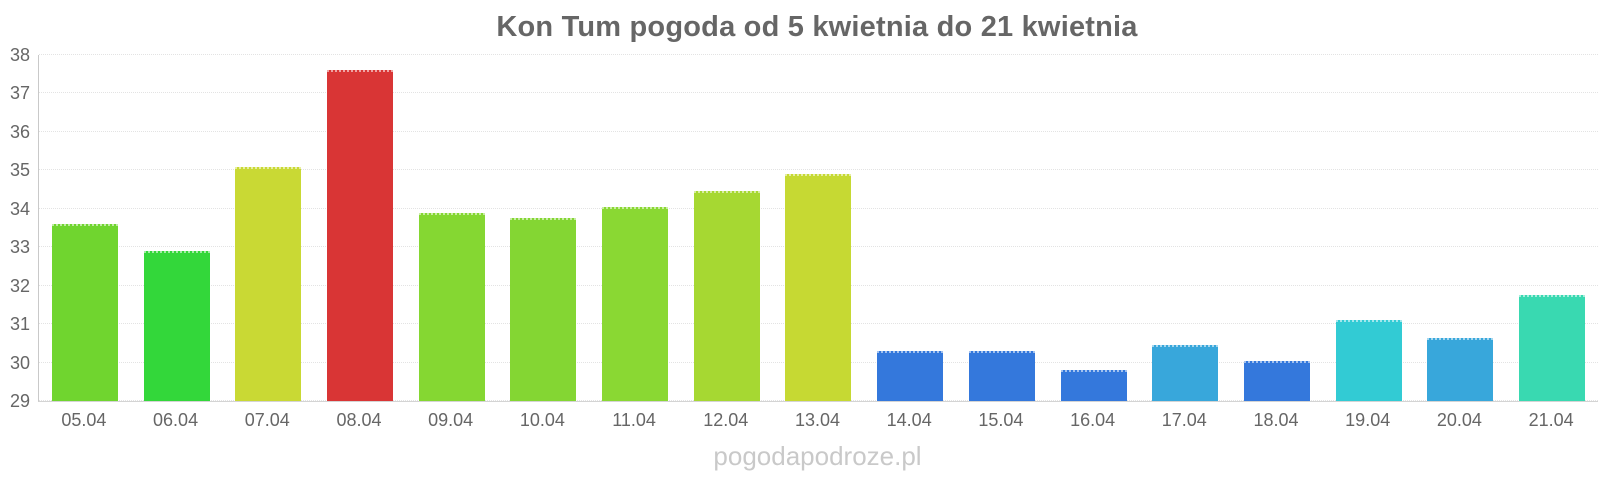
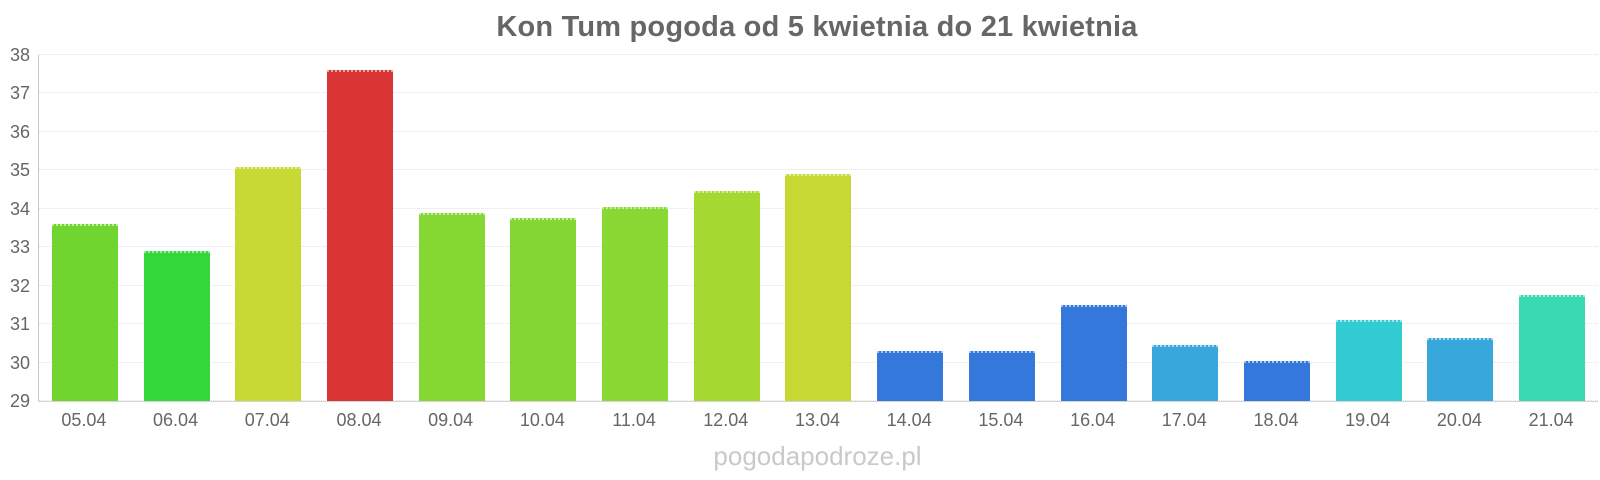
16.04: 29.8 -> 31.5
